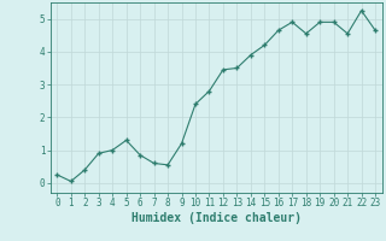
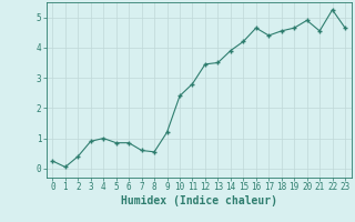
5: 1.30 -> 0.85
17: 4.90 -> 4.40
19: 4.90 -> 4.65
